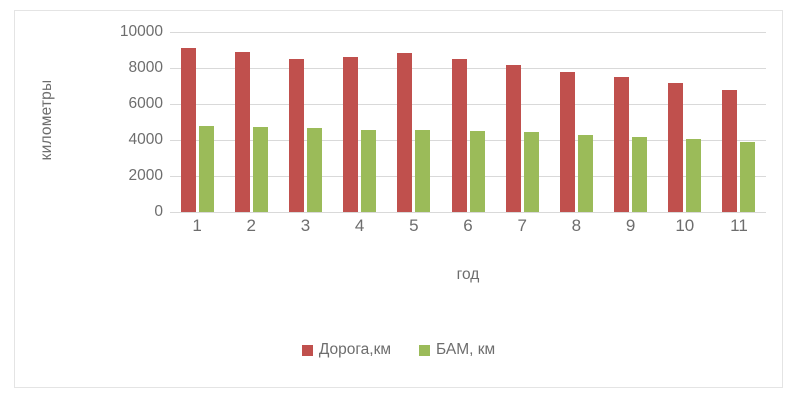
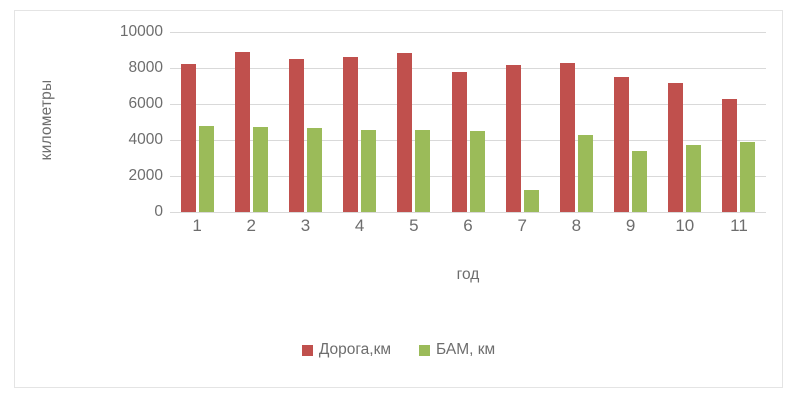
Дорога,км/1: 9100 -> 8200
Дорога,км/6: 8500 -> 7800
БАМ, км/7: 4400 -> 1200
Дорога,км/8: 7800 -> 8300
БАМ, км/9: 4200 -> 3400
БАМ, км/10: 4100 -> 3700
Дорога,км/11: 6800 -> 6300
